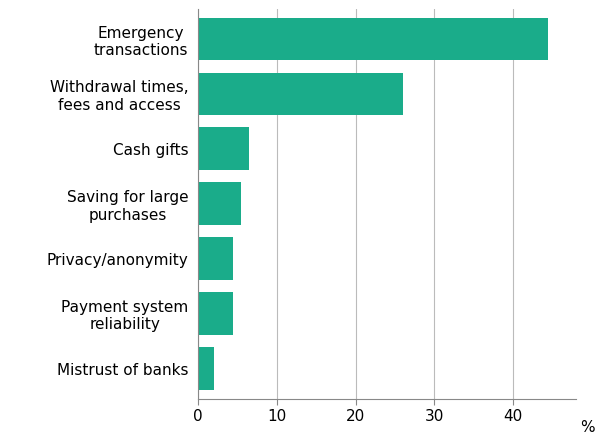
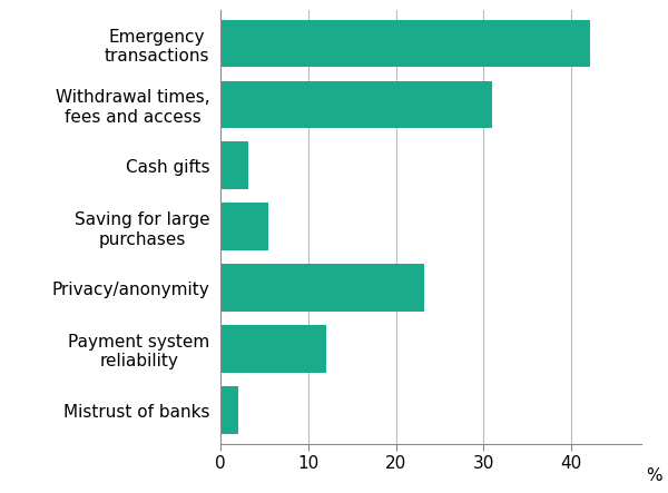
Emergency transactions: 44.5 -> 42.2
Withdrawal times, fees and access: 26.0 -> 31.0
Cash gifts: 6.5 -> 3.2
Privacy/anonymity: 4.5 -> 23.2
Payment system reliability: 4.5 -> 12.0
